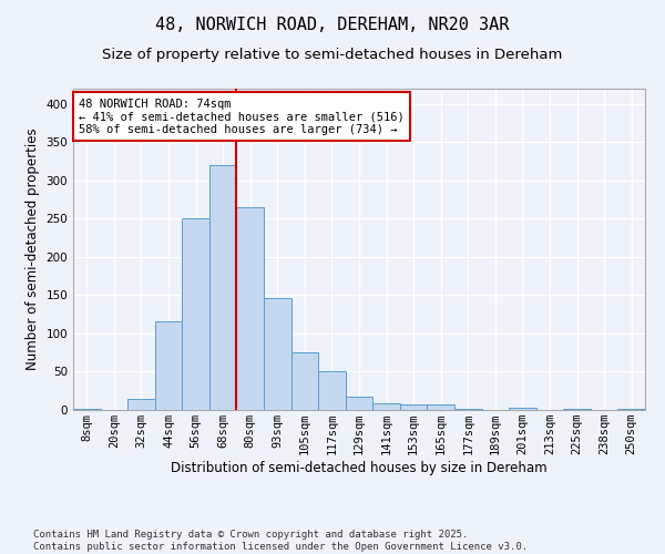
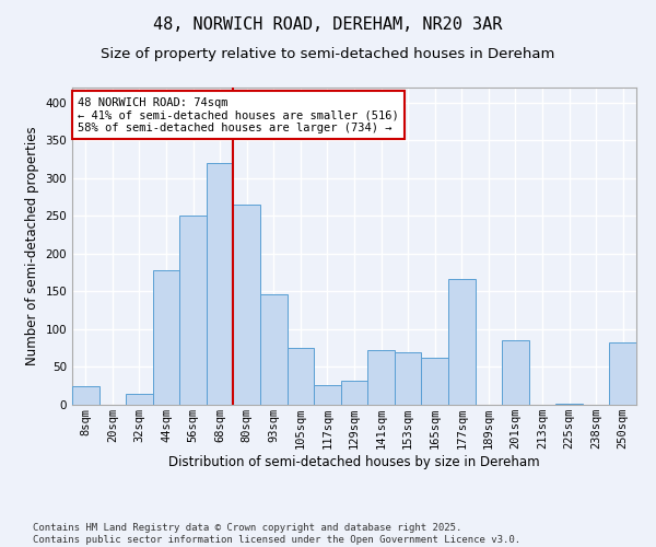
8sqm: 2 -> 24
44sqm: 116 -> 178
117sqm: 50 -> 26
129sqm: 18 -> 32
141sqm: 9 -> 72
153sqm: 7 -> 70
165sqm: 7 -> 62
177sqm: 1 -> 166
201sqm: 3 -> 86
250sqm: 2 -> 82
